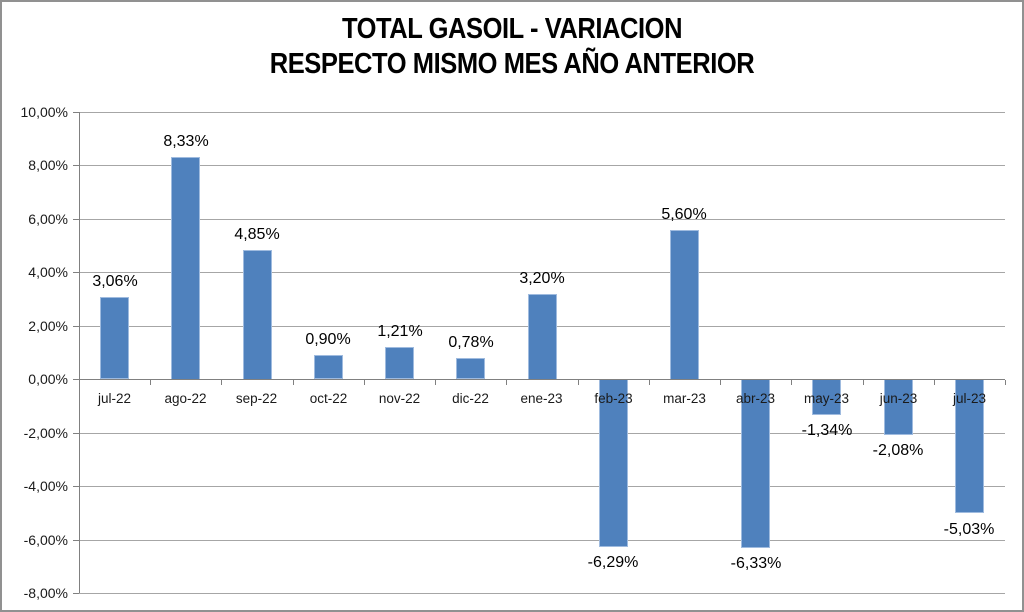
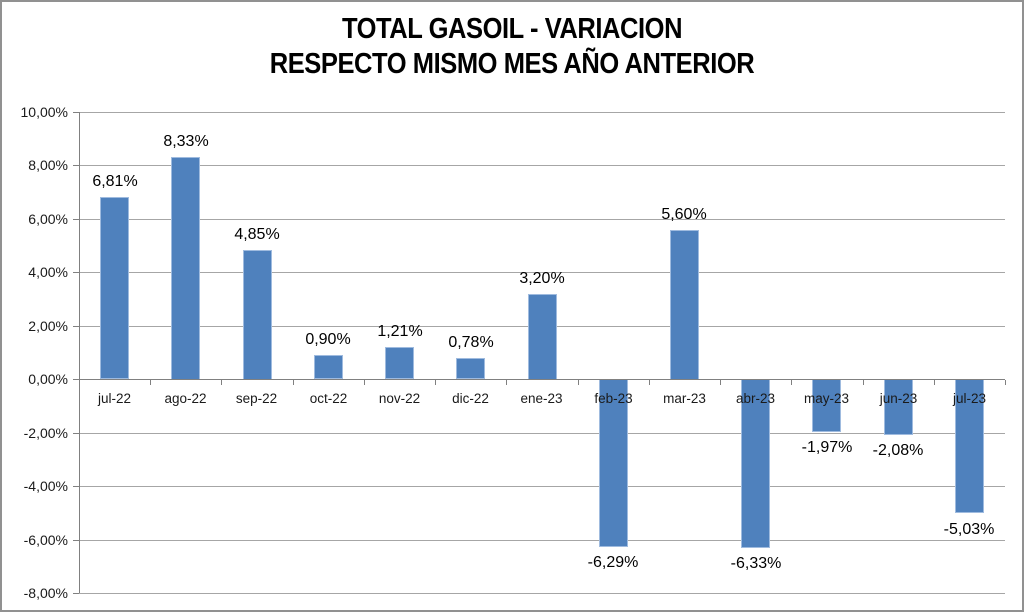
jul-22: 3,06% -> 6,81%
may-23: -1,34% -> -1,97%
